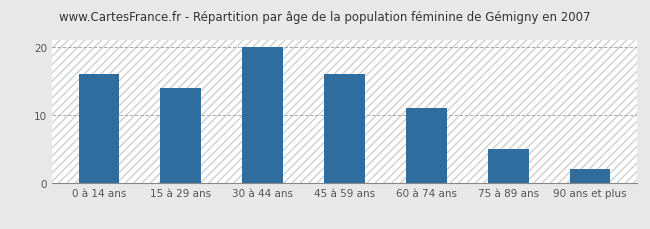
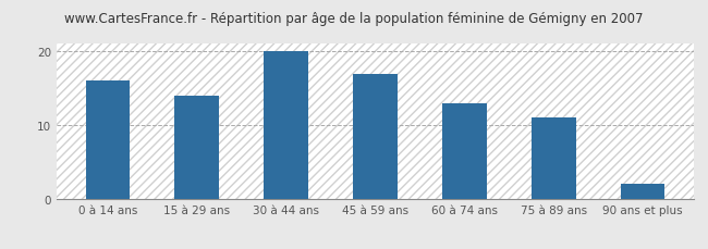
45 à 59 ans: 16 -> 17
60 à 74 ans: 11 -> 13
75 à 89 ans: 5 -> 11
